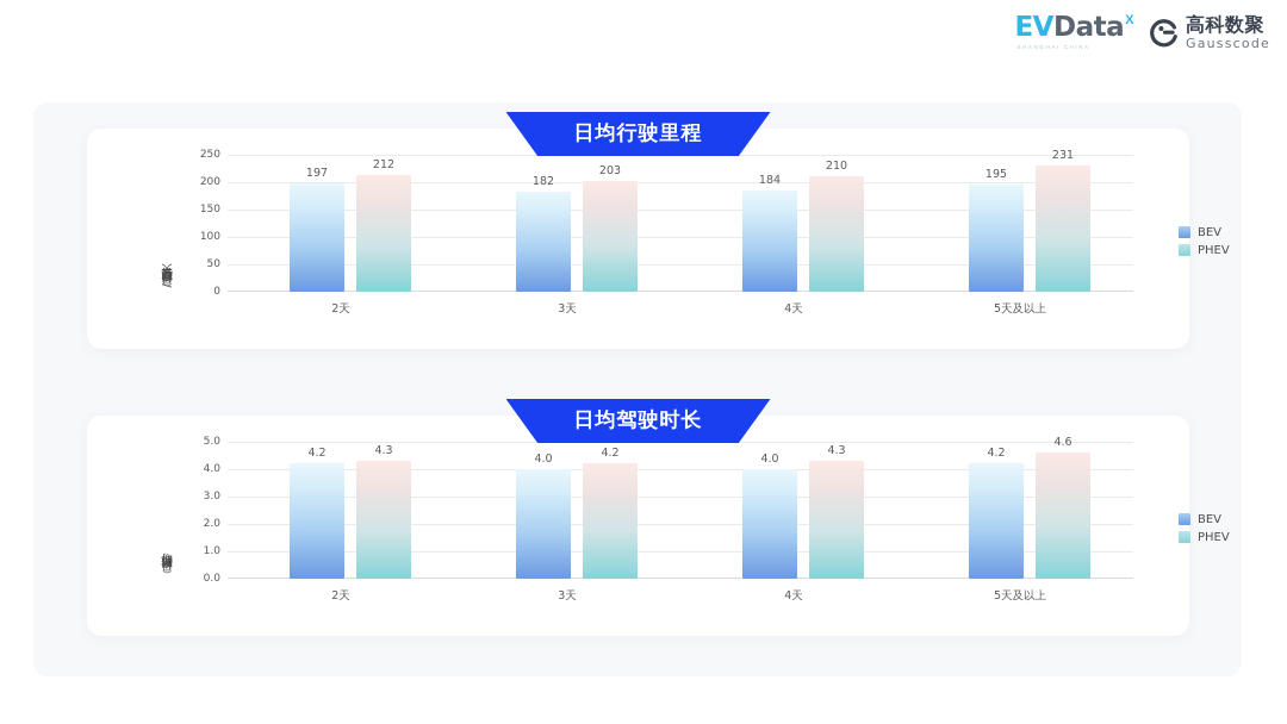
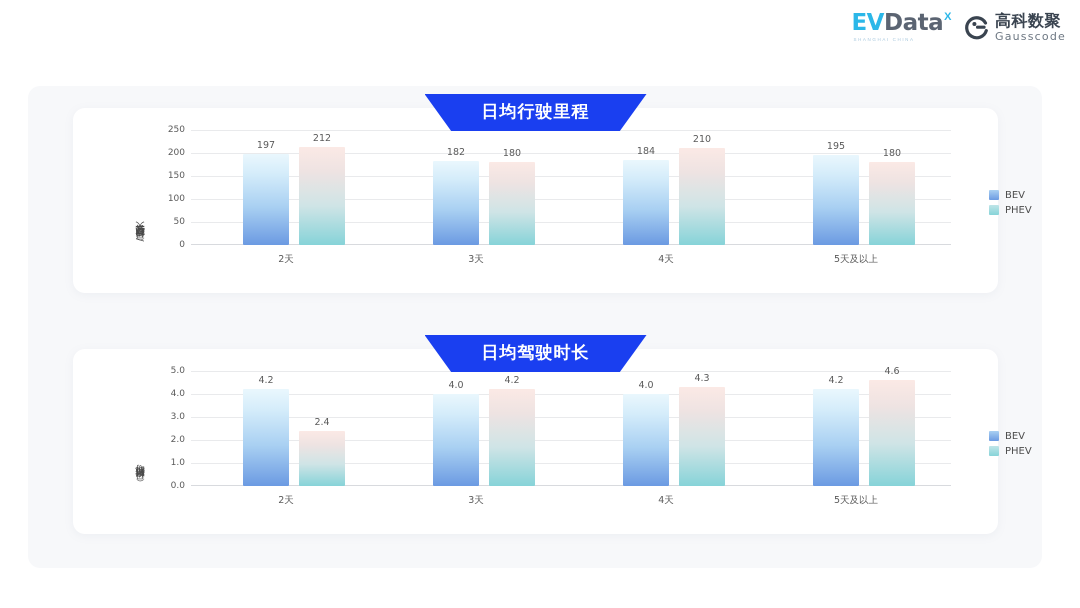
日均行驶里程/PHEV/3天: 203 -> 180
日均行驶里程/PHEV/5天及以上: 231 -> 180
日均驾驶时长/PHEV/2天: 4.3 -> 2.4
